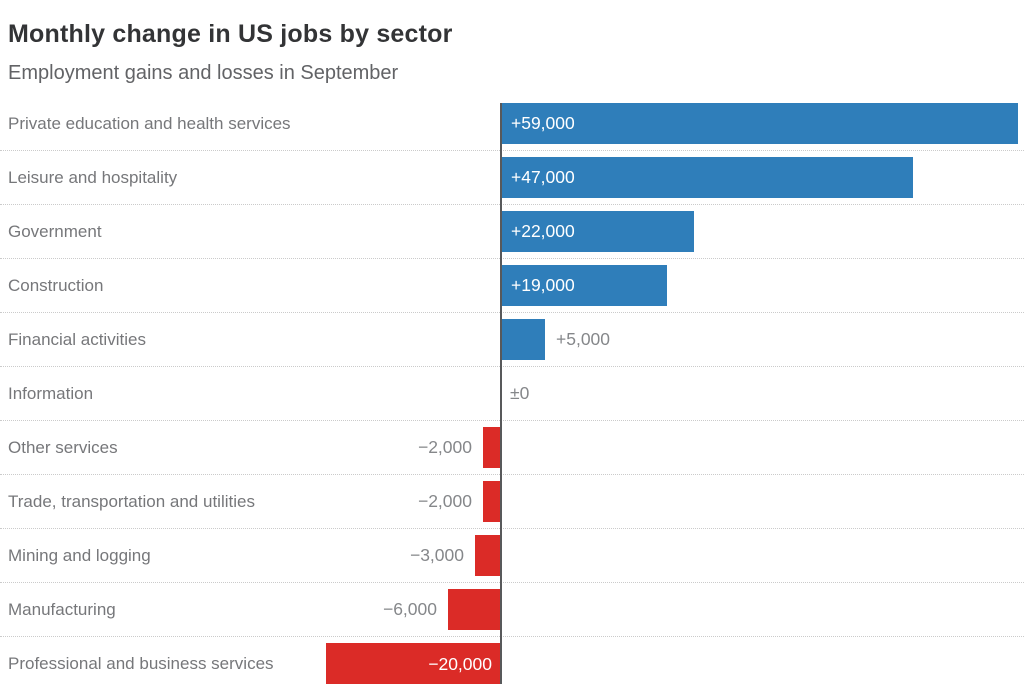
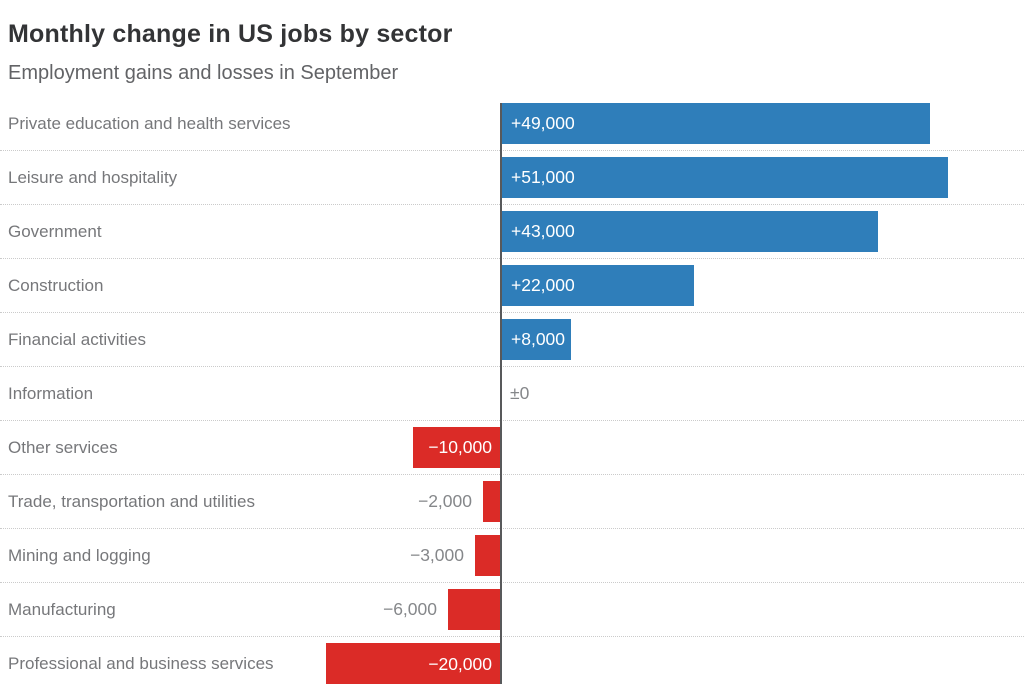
Private education and health services: +59,000 -> +49,000
Leisure and hospitality: +47,000 -> +51,000
Government: +22,000 -> +43,000
Construction: +19,000 -> +22,000
Financial activities: +5,000 -> +8,000
Other services: −2,000 -> −10,000
